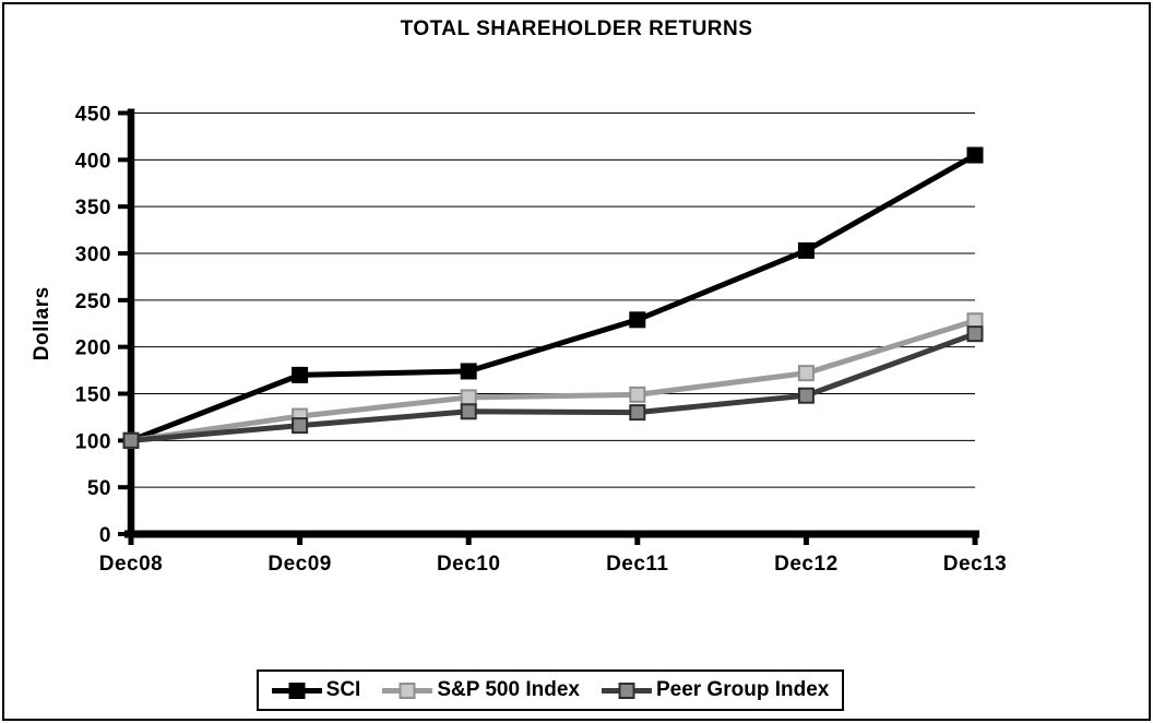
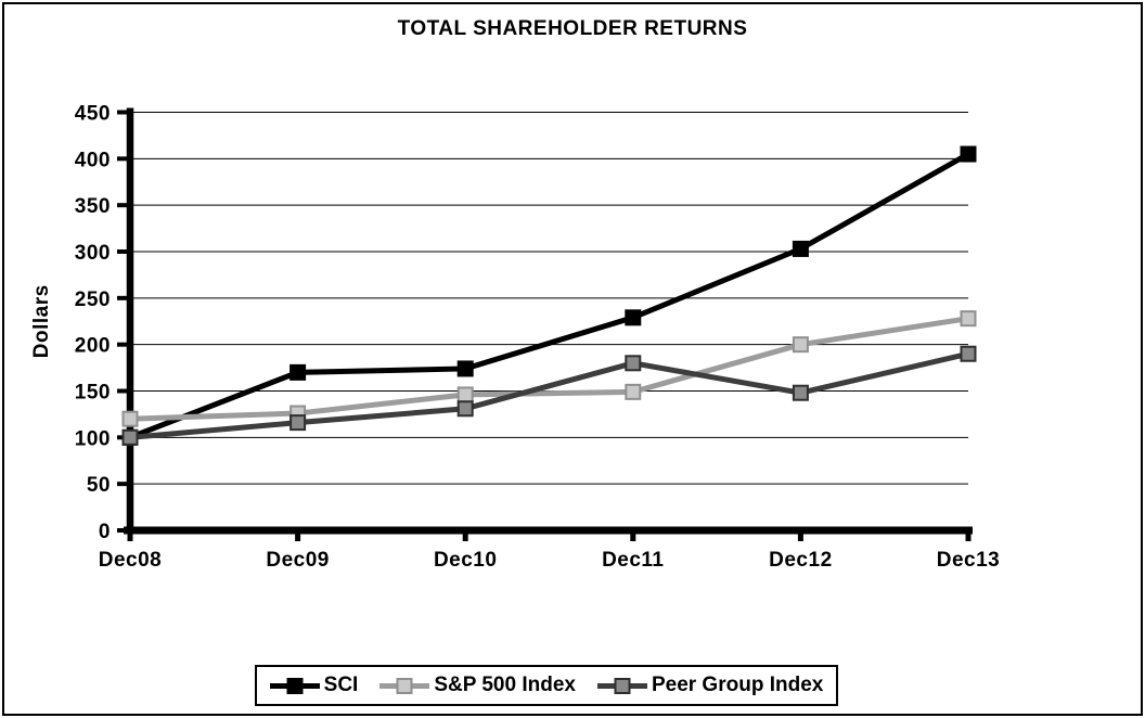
S&P 500 Index/Dec08: 100 -> 120
Peer Group Index/Dec11: 130 -> 180
S&P 500 Index/Dec12: 170 -> 200
Peer Group Index/Dec13: 210 -> 190
